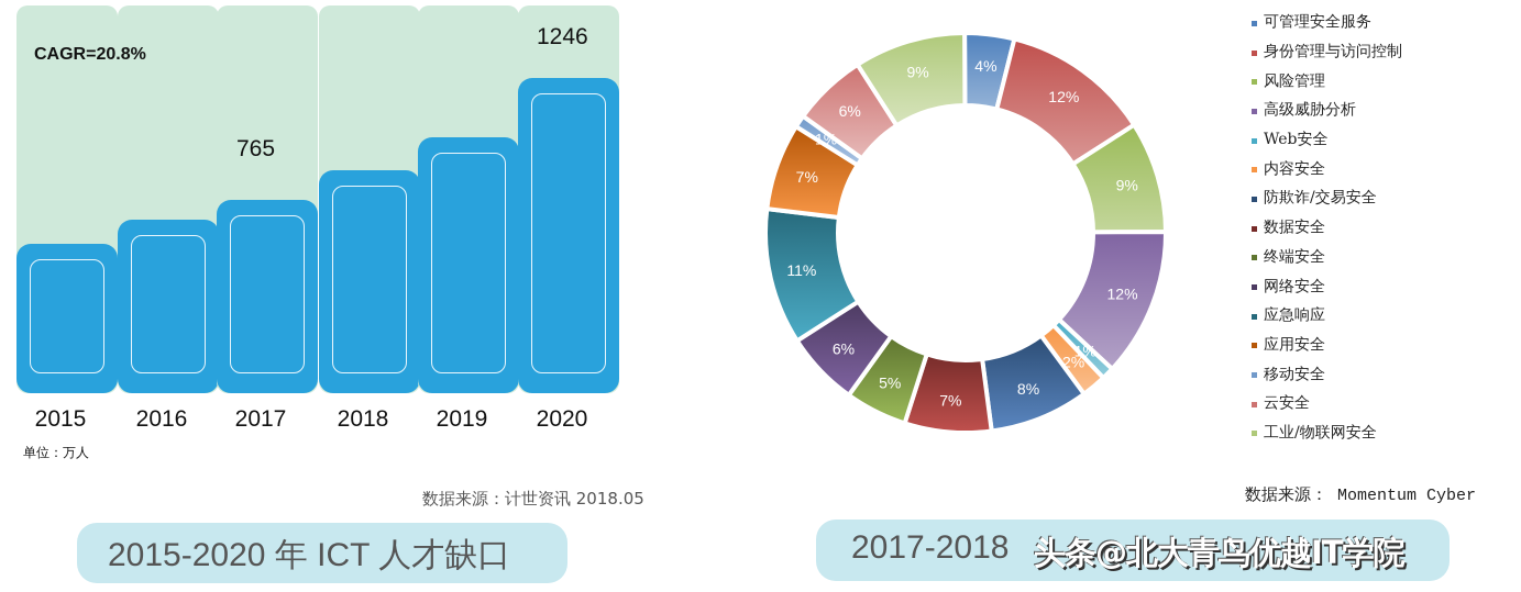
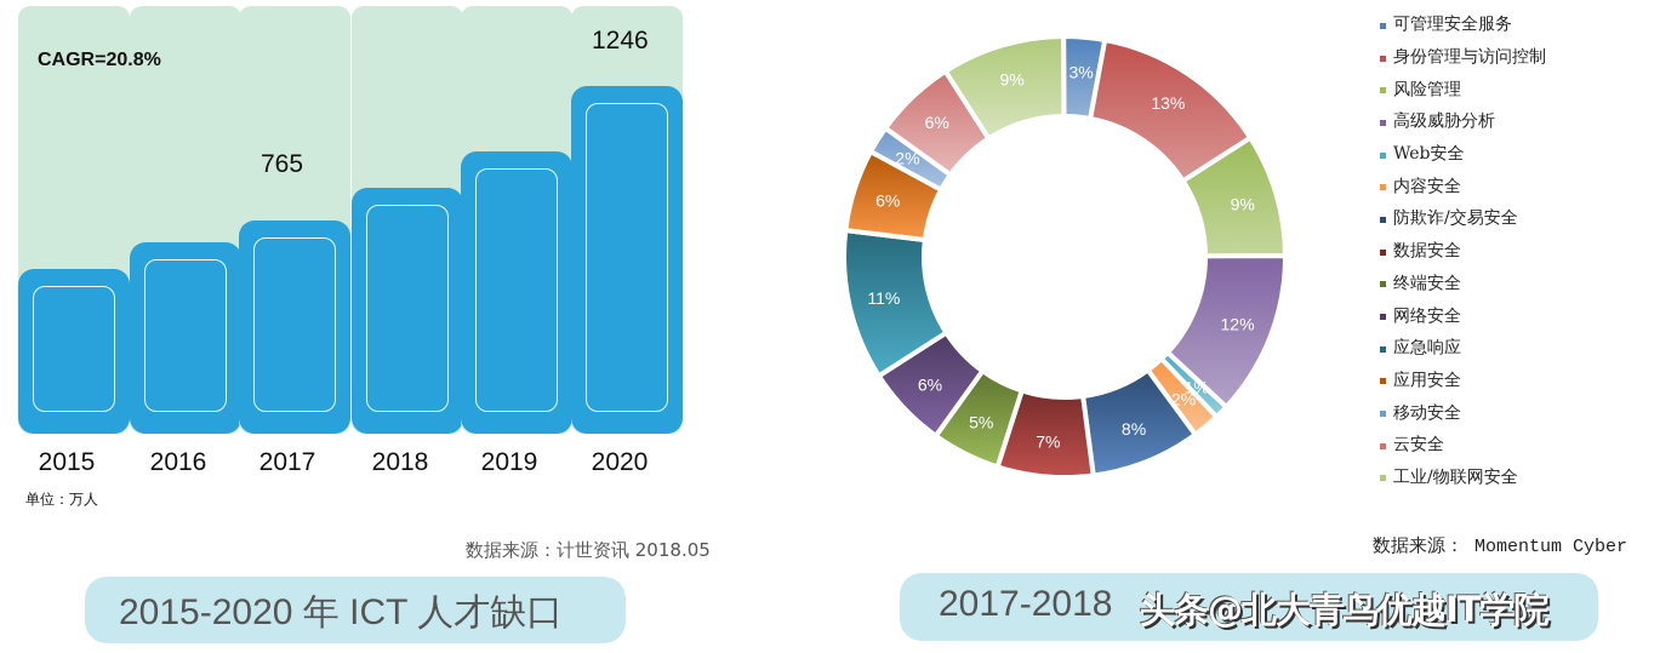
2017-2018/可管理安全服务: 4% -> 3%
2017-2018/身份管理与访问控制: 12% -> 13%
2017-2018/应用安全: 7% -> 6%
2017-2018/移动安全: 1% -> 2%
